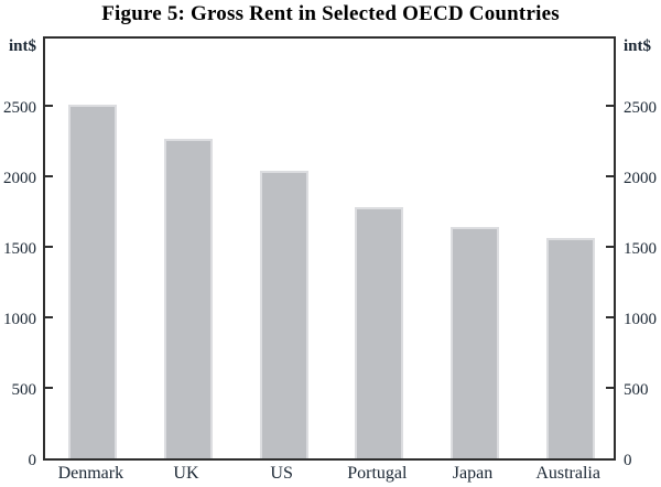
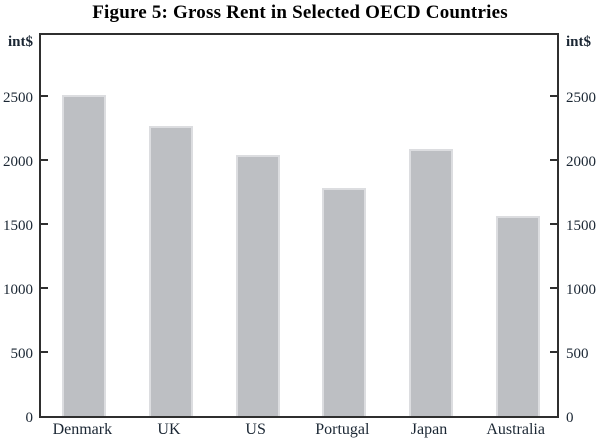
Japan: 1660 -> 2110
